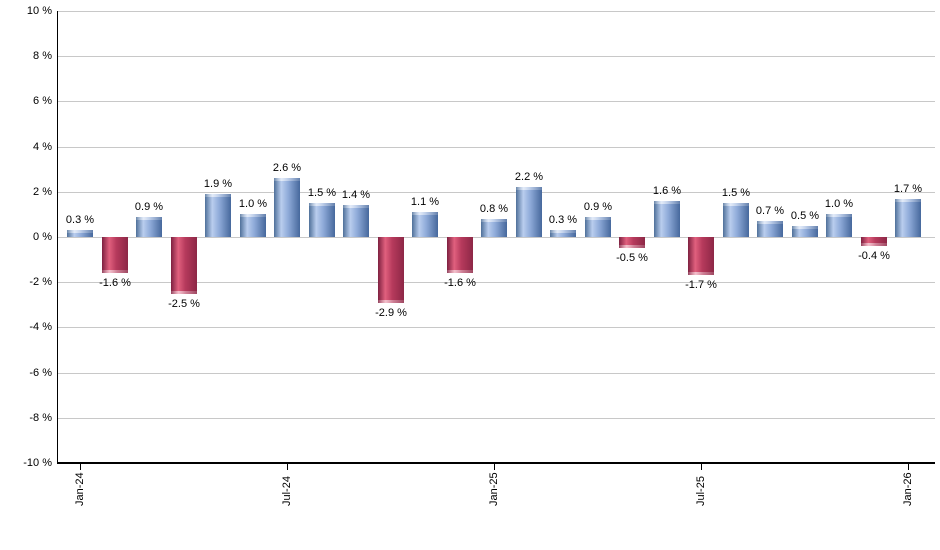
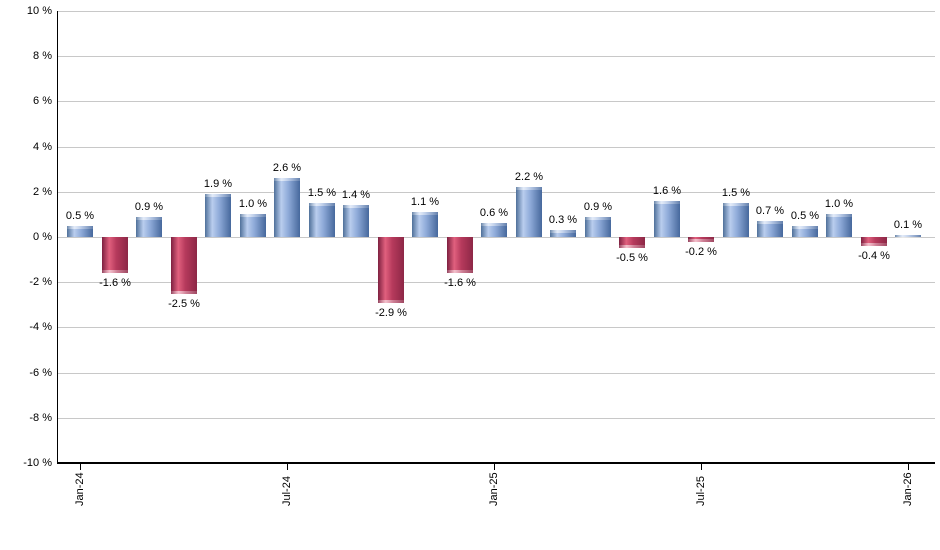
Jan-24: 0.3 -> 0.5
Jan-25: 0.8 -> 0.6
Jul-25: -1.7 -> -0.2
Jan-26: 1.7 -> 0.1
